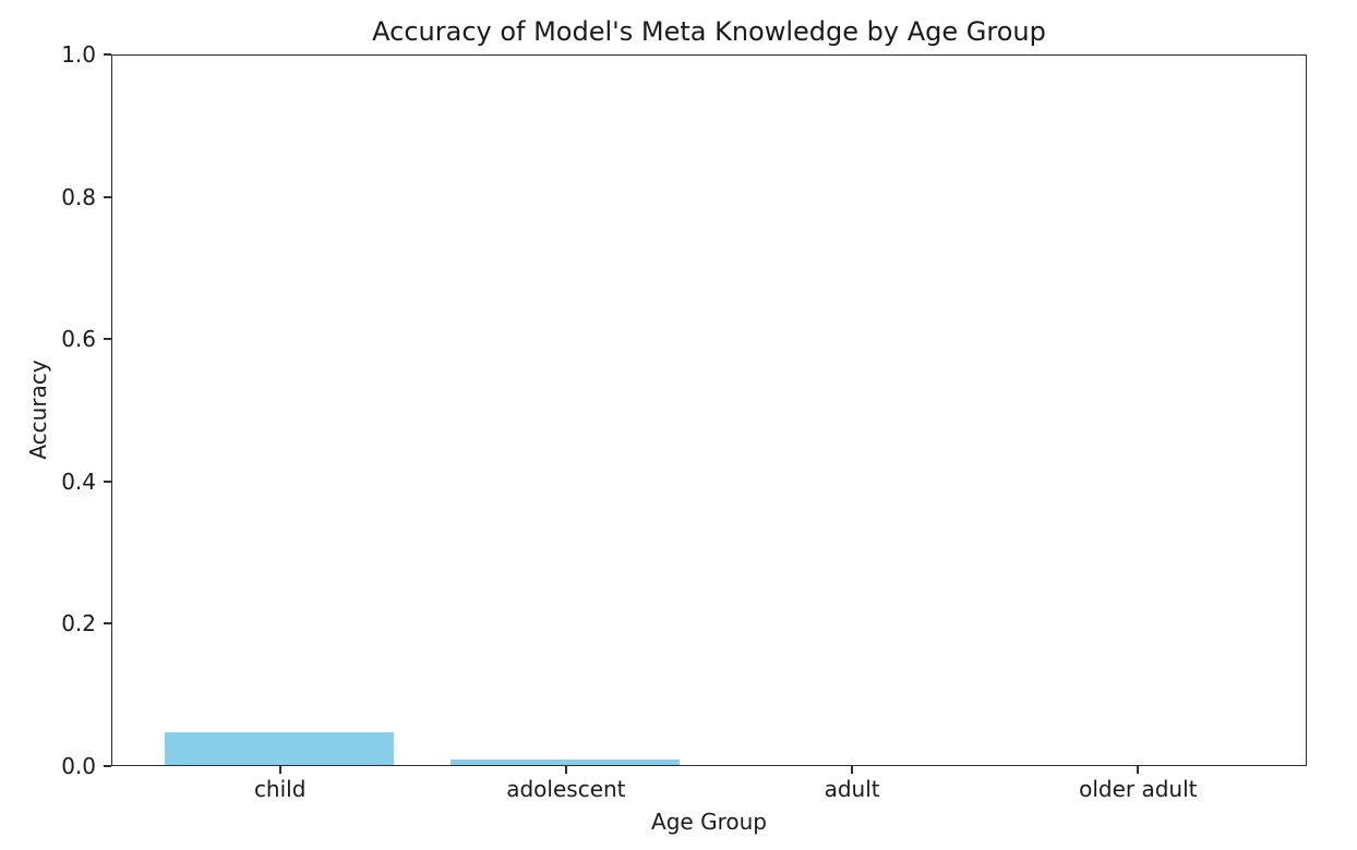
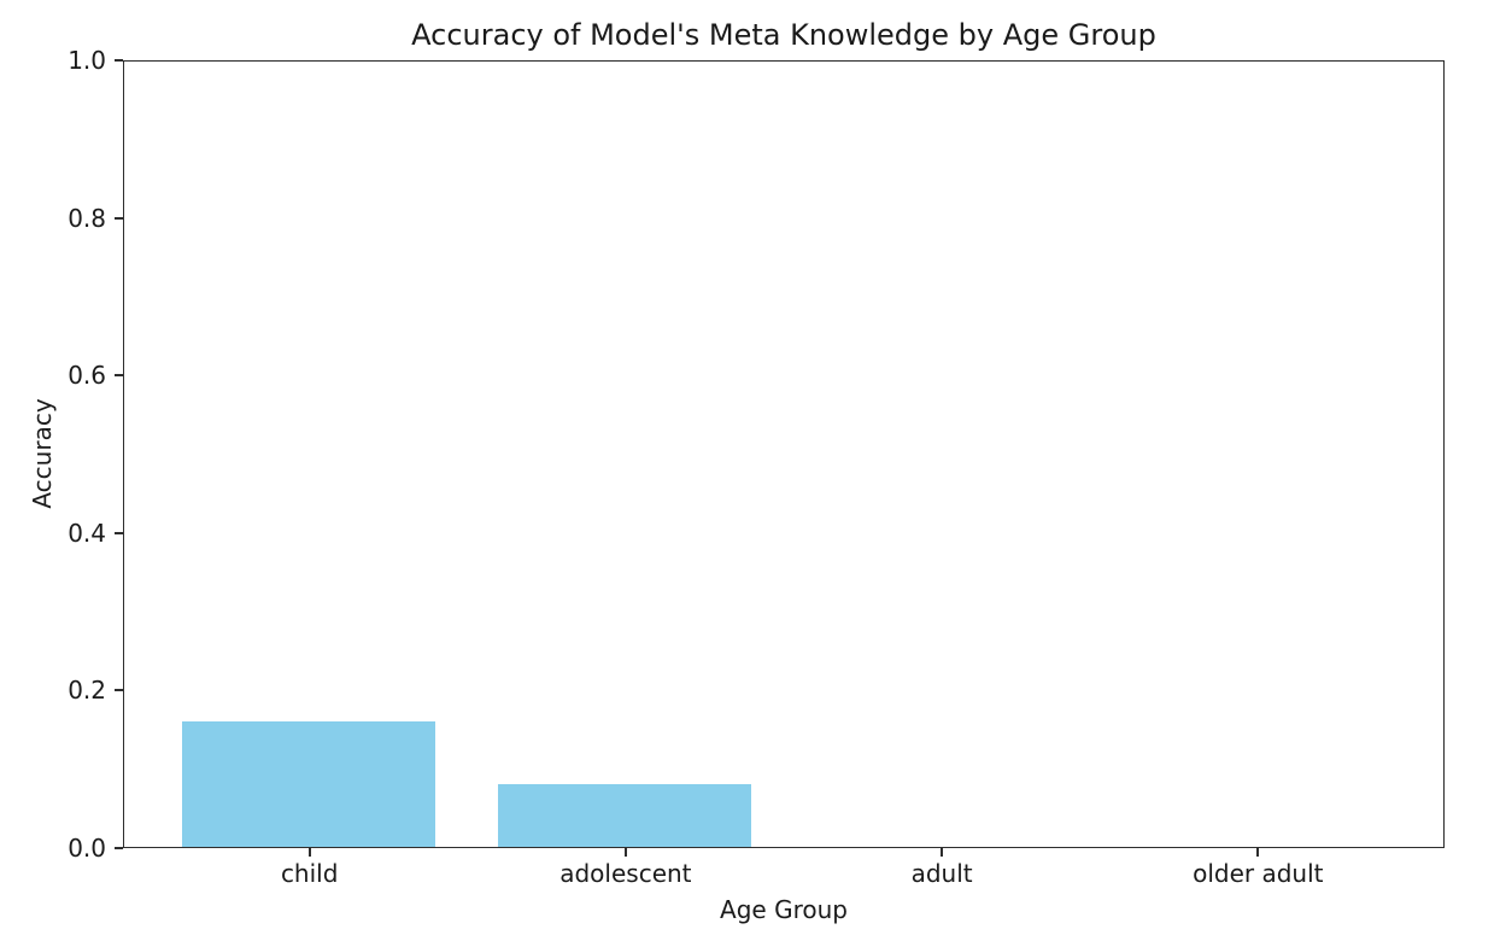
child: 0.05 -> 0.16
adolescent: 0.01 -> 0.08
